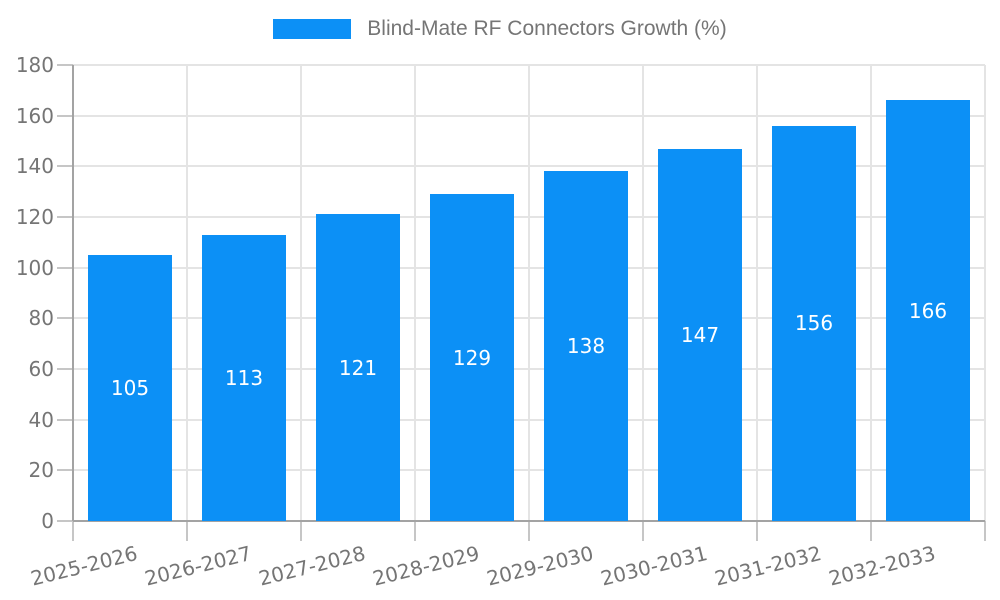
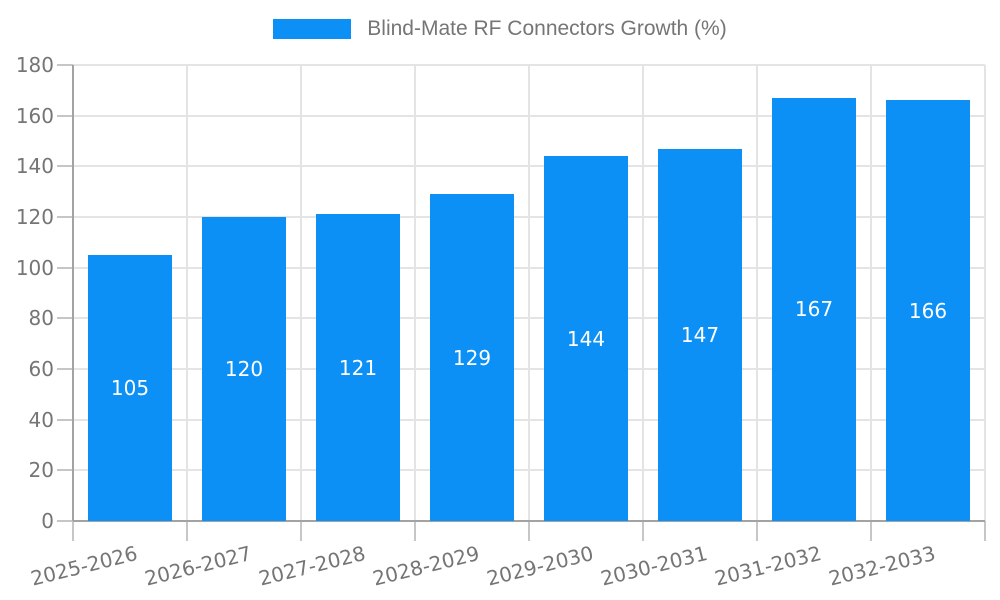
2026-2027: 113 -> 120
2029-2030: 138 -> 144
2031-2032: 156 -> 167
